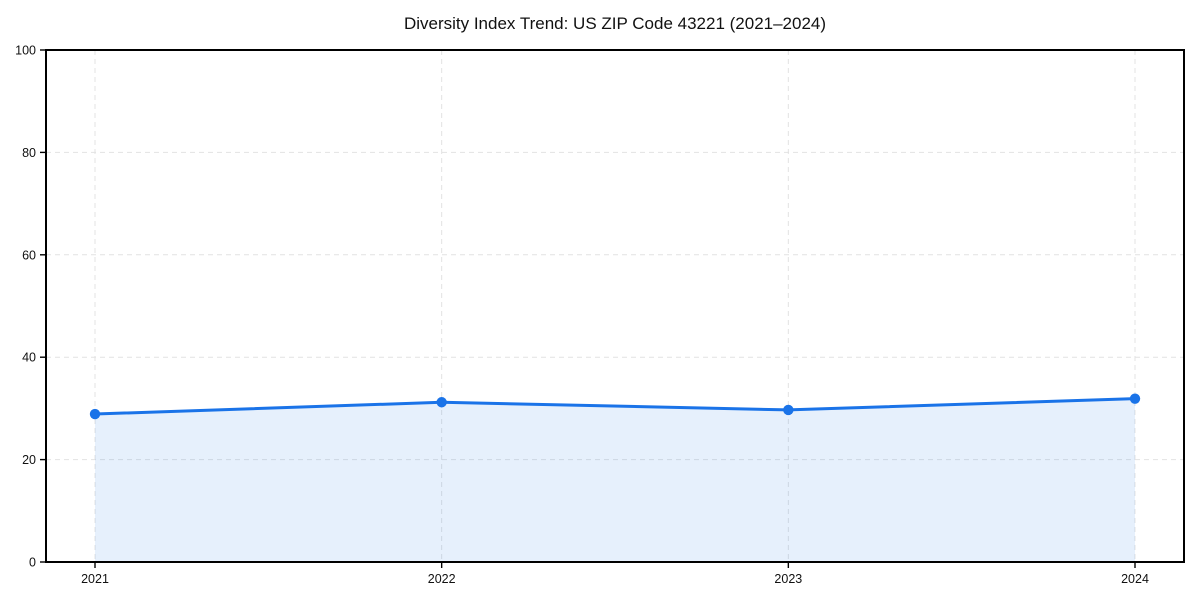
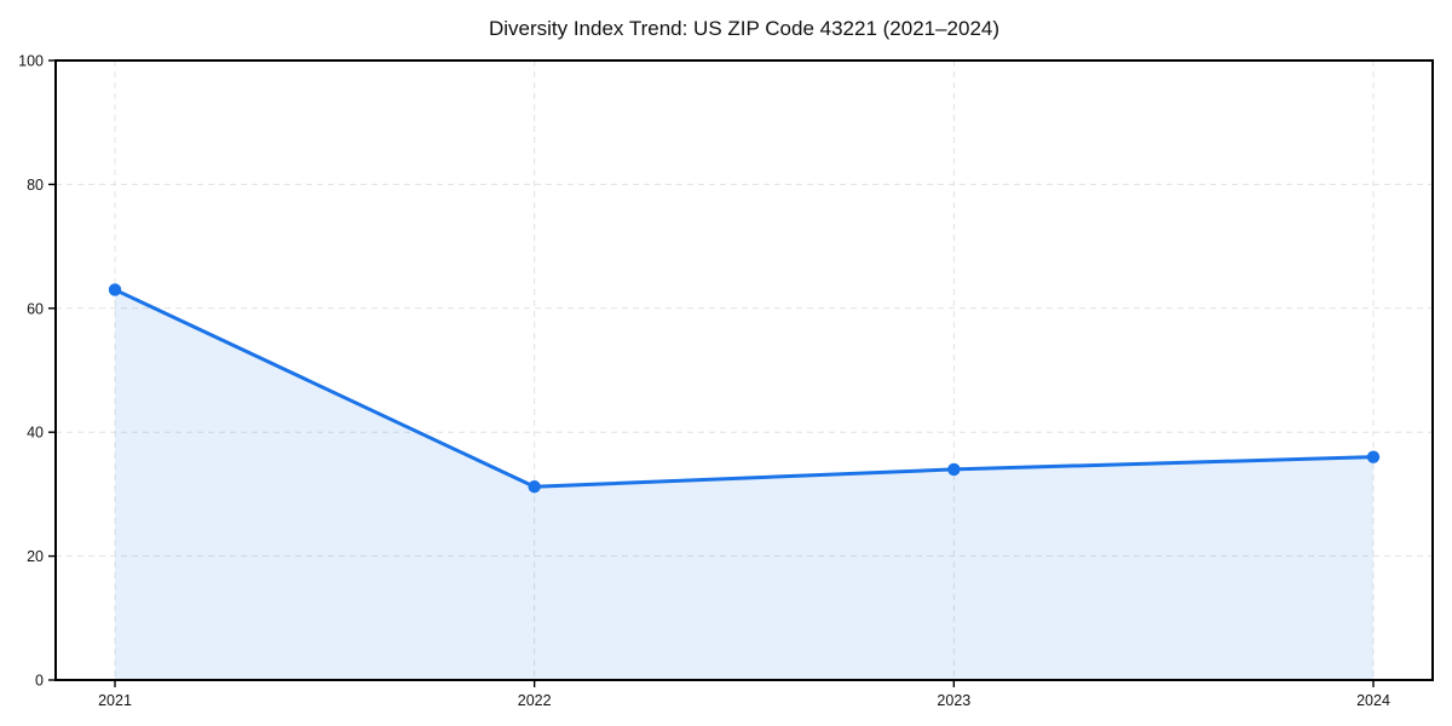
2021: 29 -> 63
2023: 30 -> 34
2024: 32 -> 36
